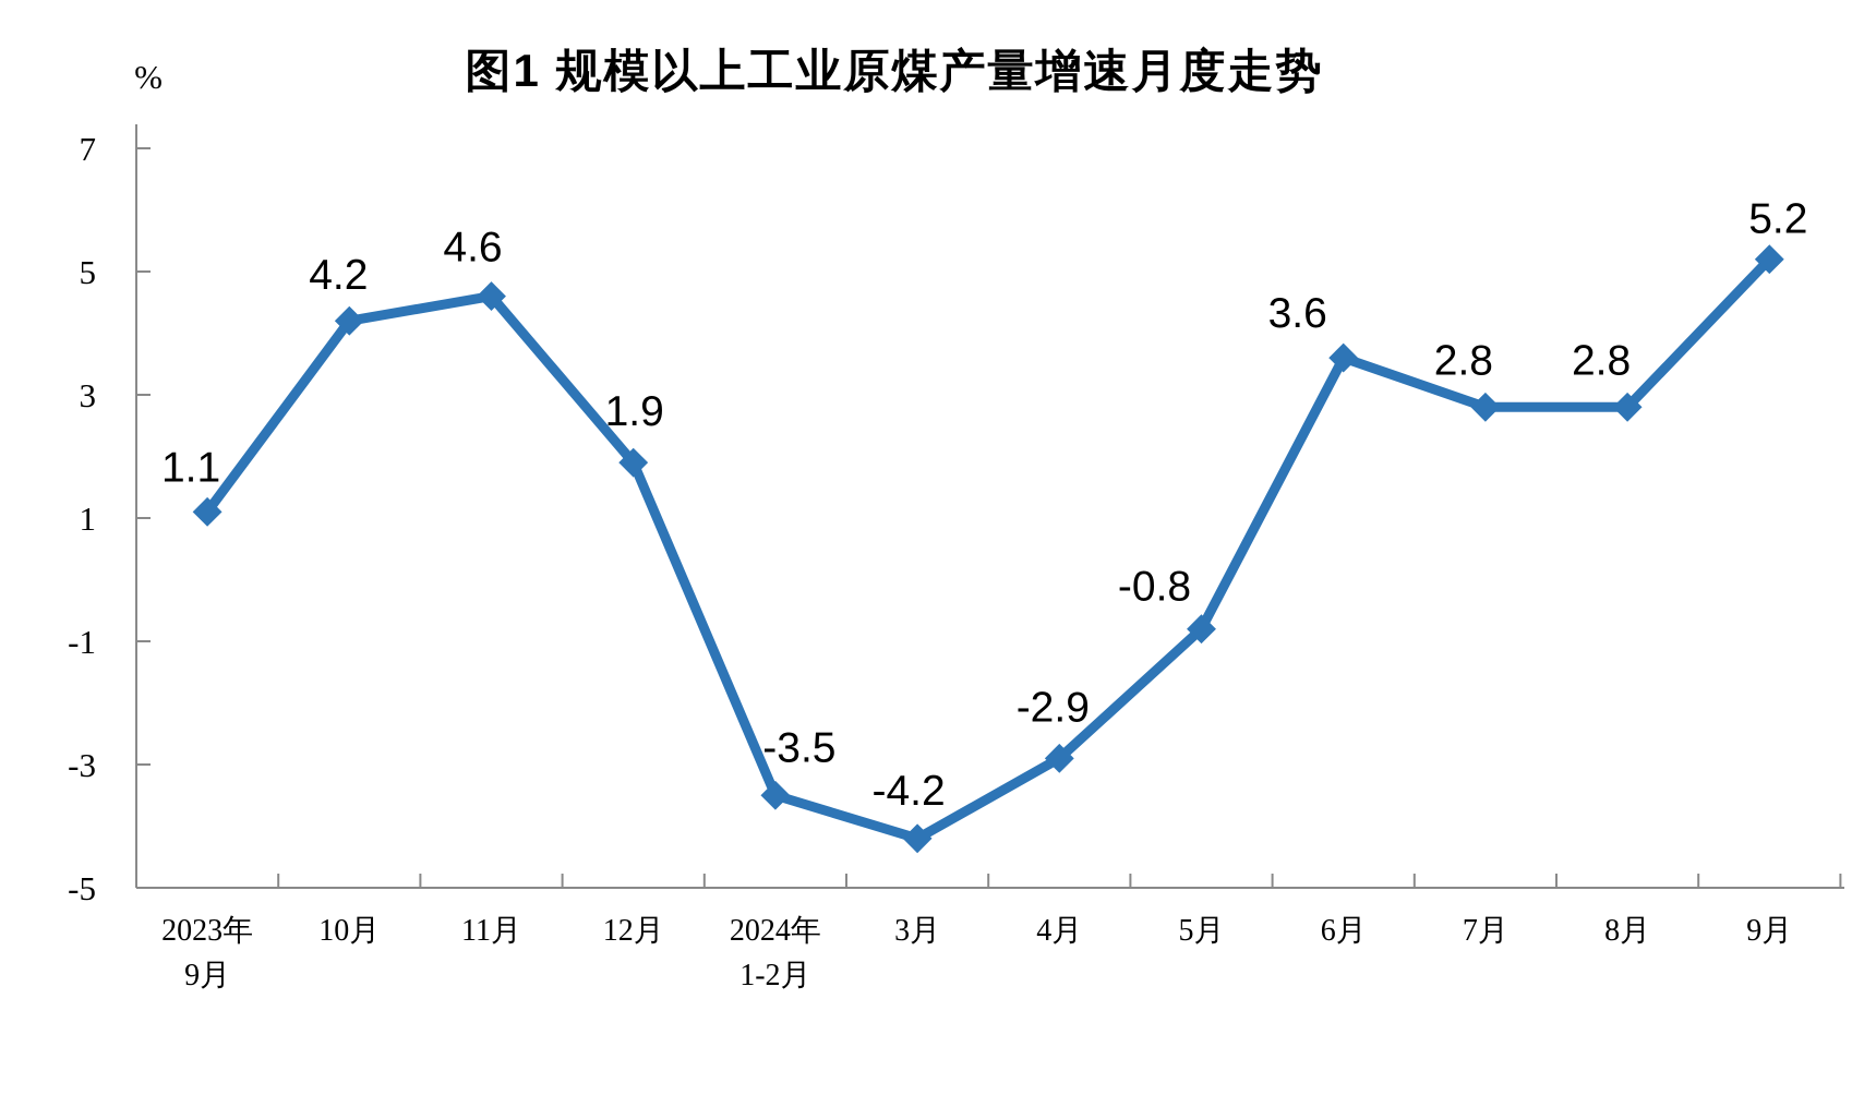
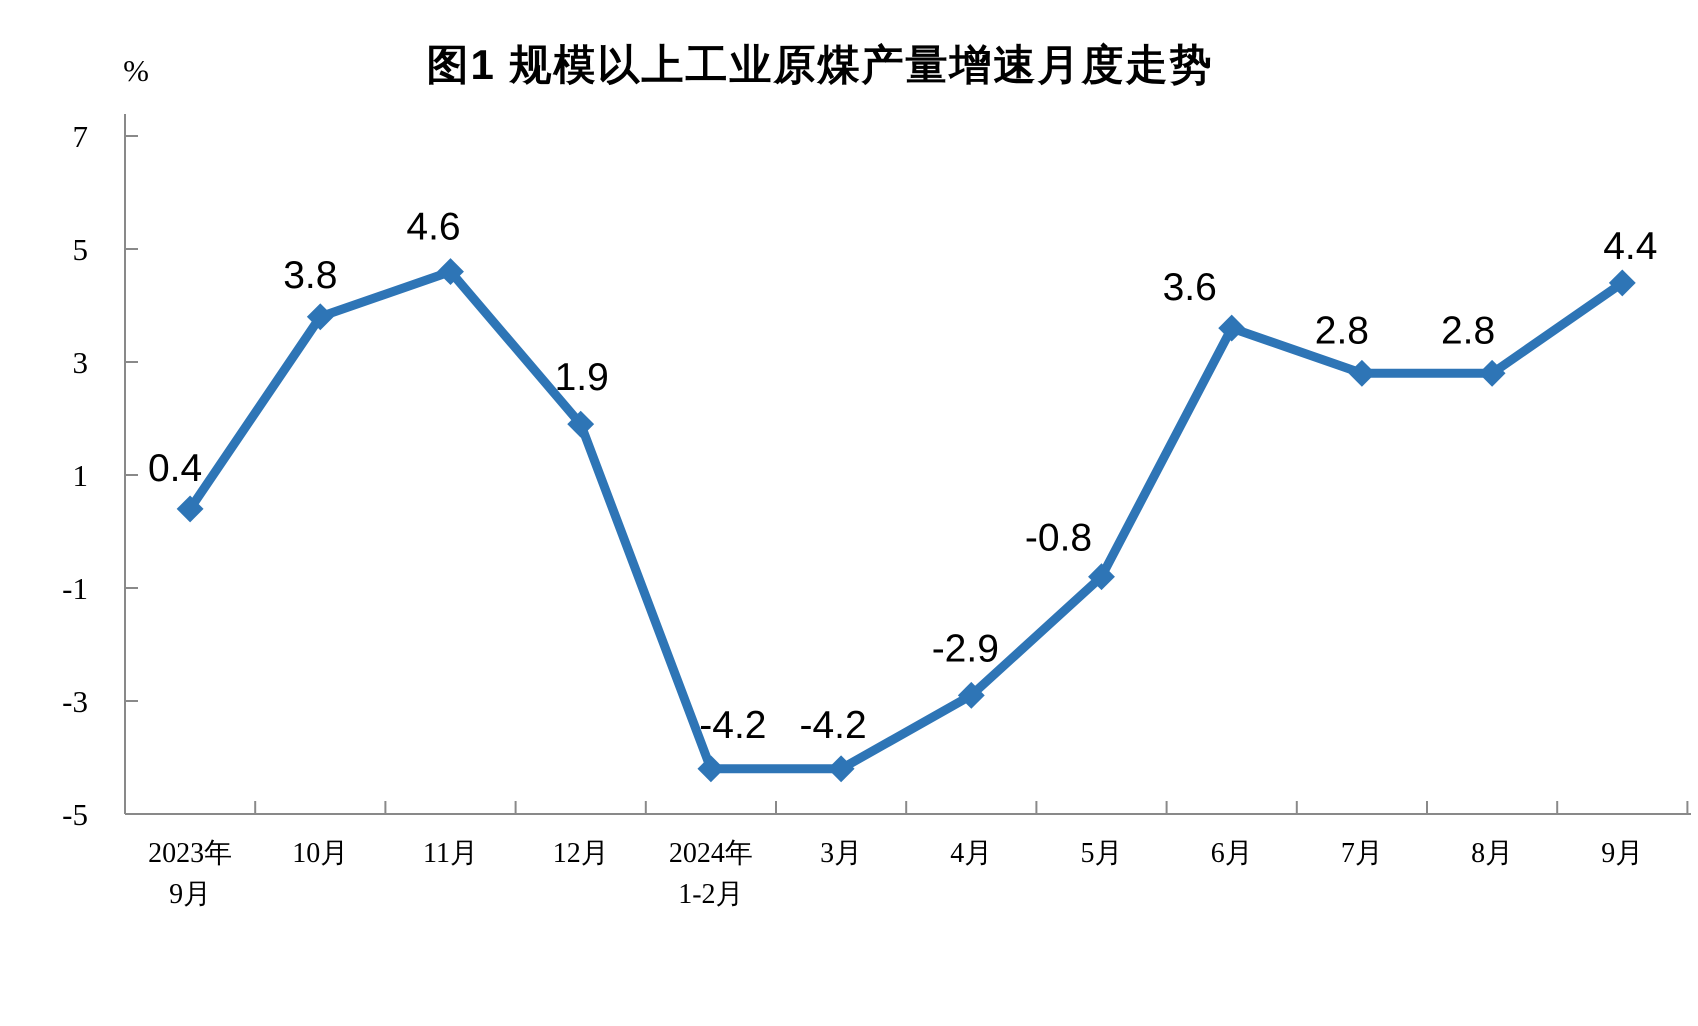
2023年 9月: 1.1 -> 0.4
10月: 4.2 -> 3.8
2024年 1-2月: -3.5 -> -4.2
9月: 5.2 -> 4.4
